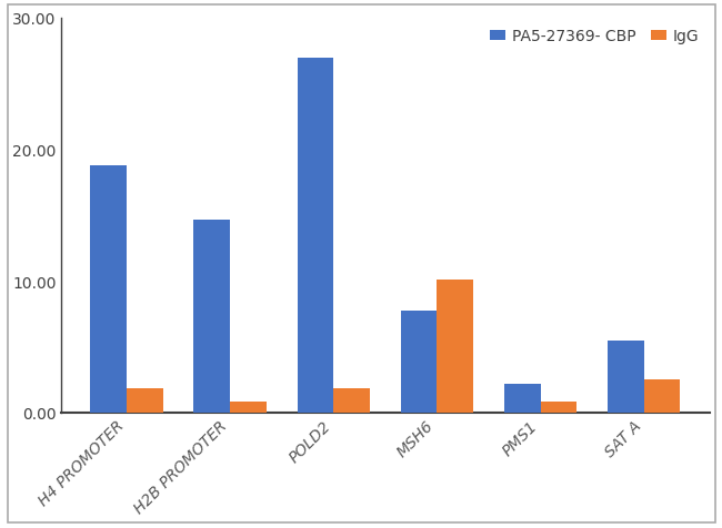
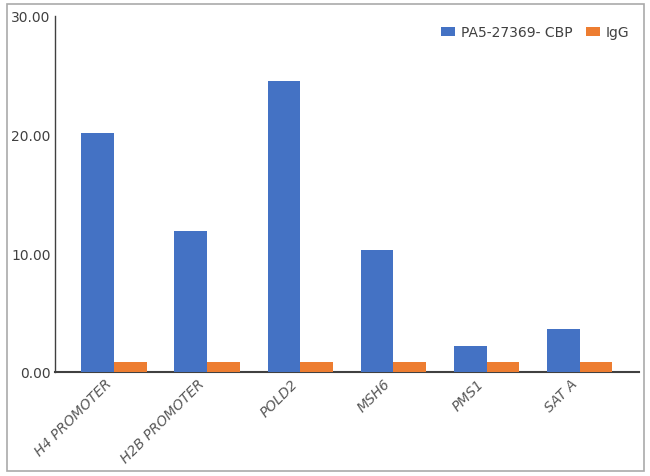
PA5-27369- CBP/H4 PROMOTER: 18.8 -> 20.1
IgG/H4 PROMOTER: 1.8 -> 0.8
PA5-27369- CBP/H2B PROMOTER: 14.6 -> 11.9
PA5-27369- CBP/POLD2: 26.9 -> 24.5
IgG/POLD2: 1.8 -> 0.8
PA5-27369- CBP/MSH6: 7.7 -> 10.3
IgG/MSH6: 10.1 -> 0.8
PA5-27369- CBP/SAT A: 5.5 -> 3.6
IgG/SAT A: 2.5 -> 0.8
